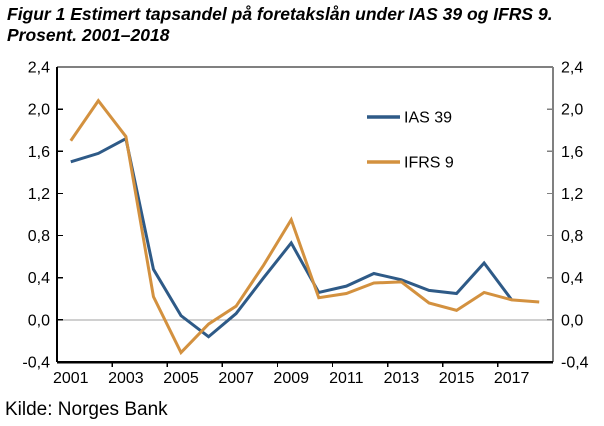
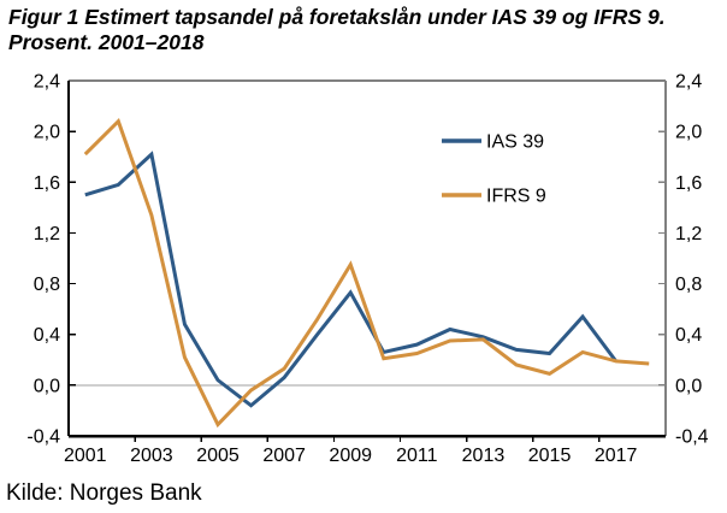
IFRS 9/2001: 1,70 -> 1,82
IAS 39/2003: 1,72 -> 1,82
IFRS 9/2003: 1,74 -> 1,34
